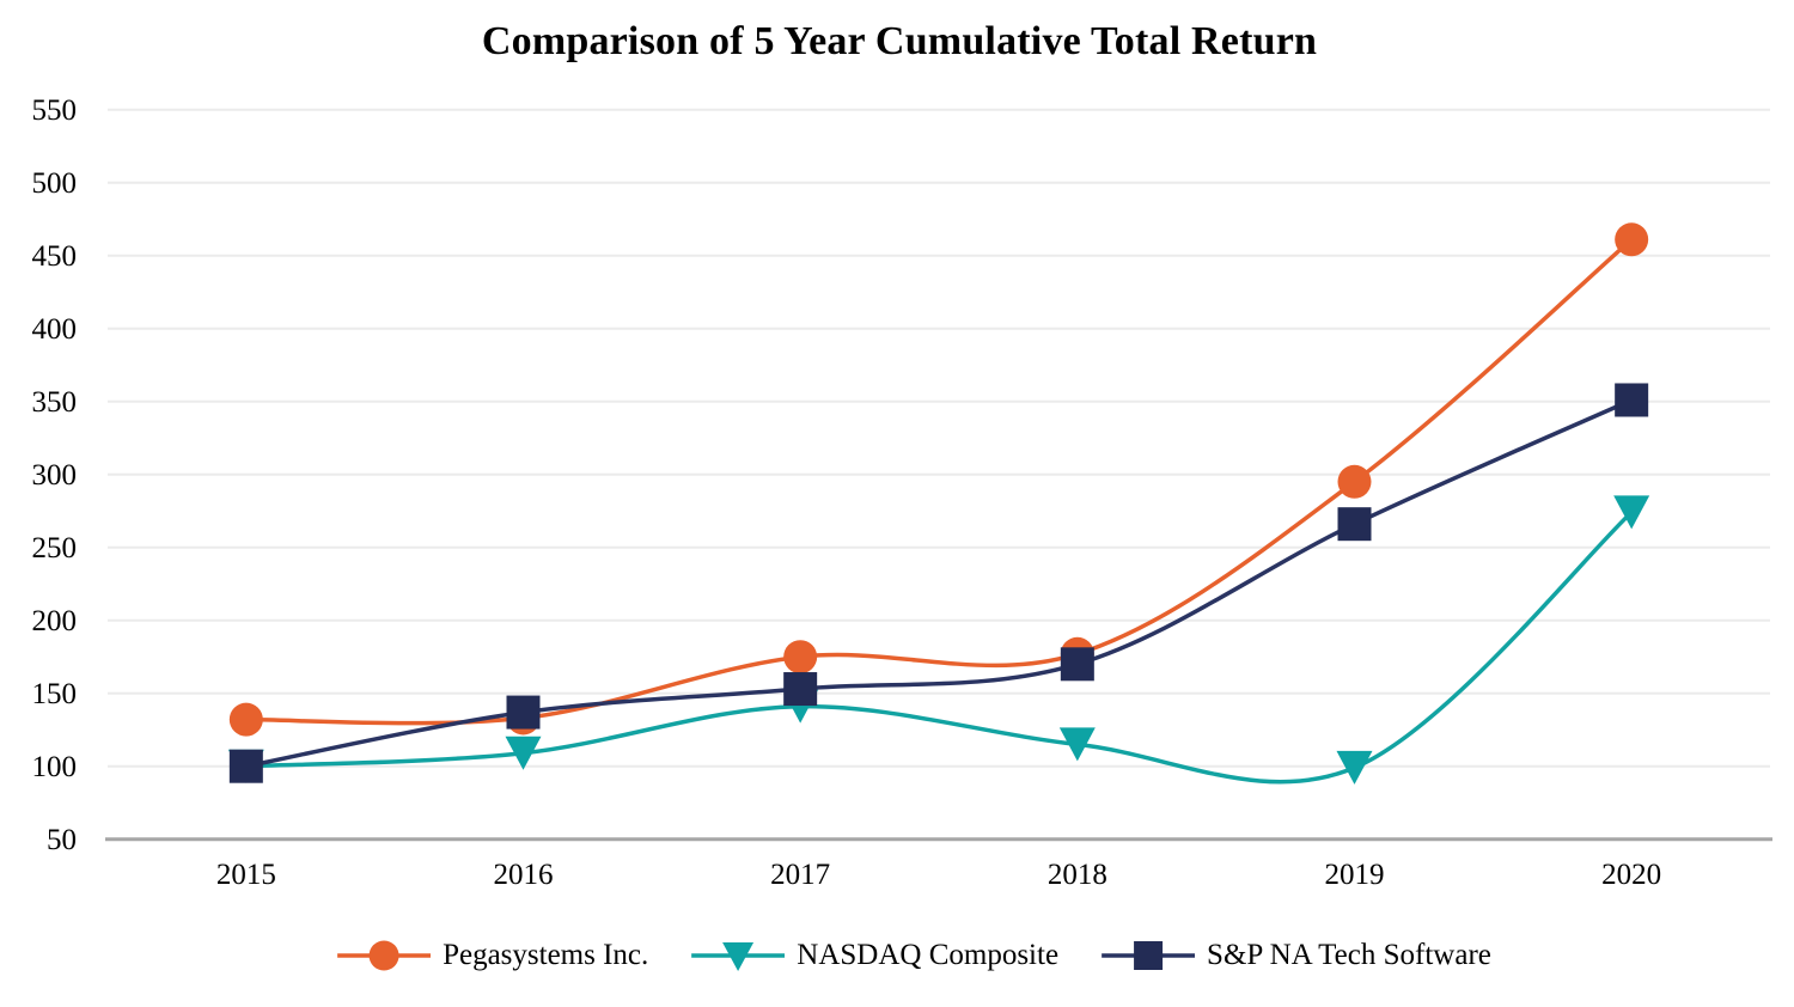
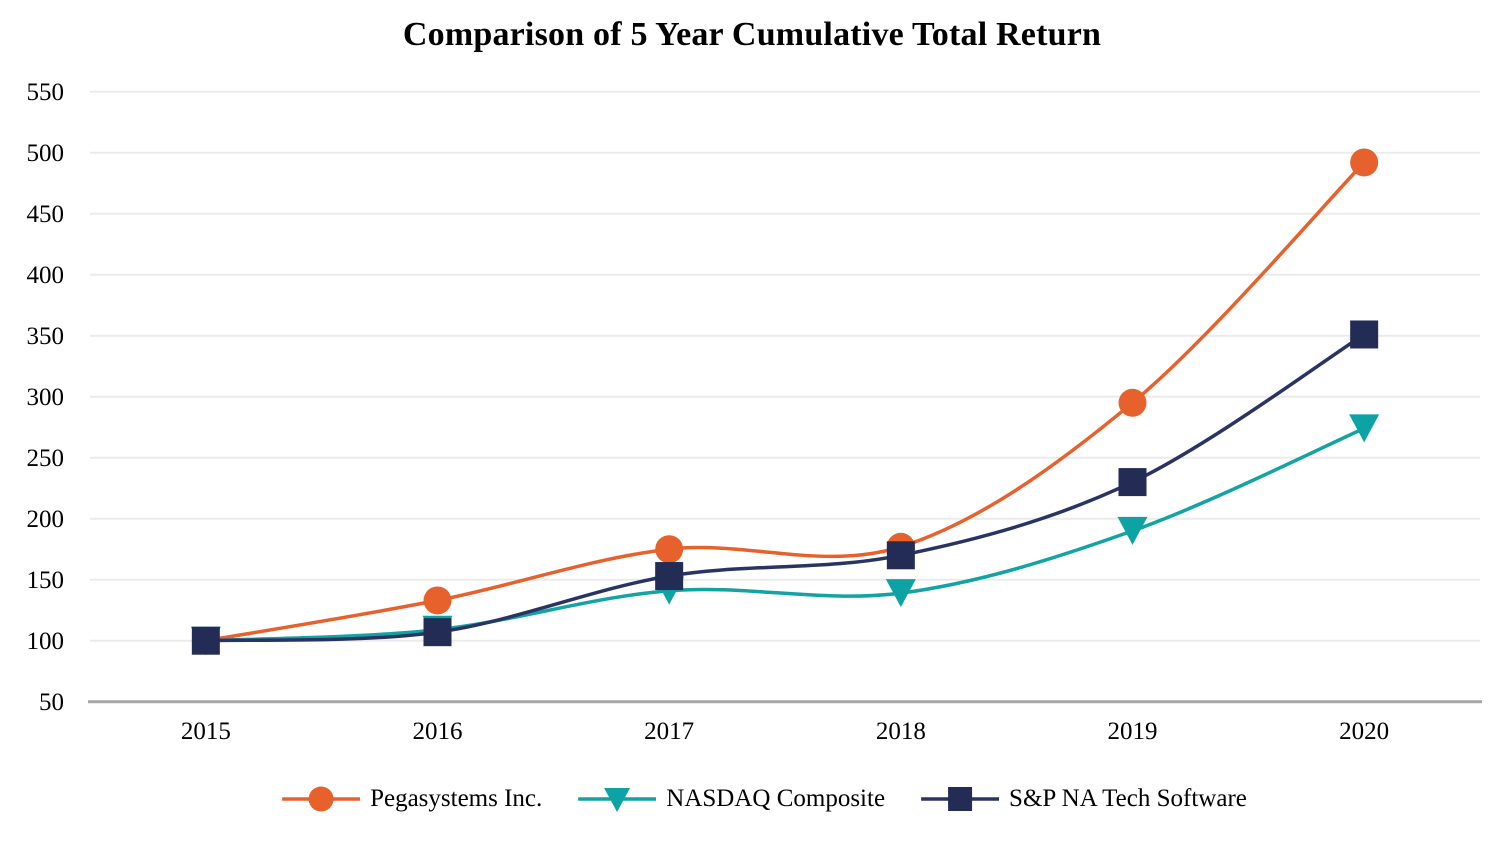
Pegasystems Inc./2015: 132 -> 100
S&P NA Tech Software/2016: 137 -> 107
NASDAQ Composite/2018: 115 -> 139
NASDAQ Composite/2019: 99 -> 190
S&P NA Tech Software/2019: 266 -> 230
Pegasystems Inc./2020: 461 -> 492
